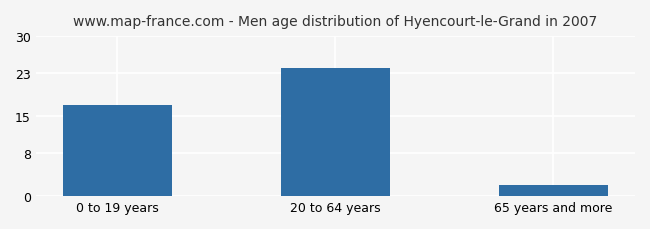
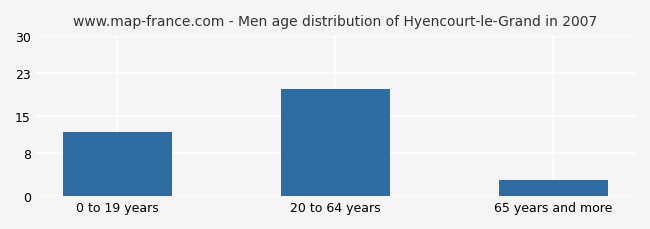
0 to 19 years: 17 -> 12
20 to 64 years: 24 -> 20
65 years and more: 2 -> 3
